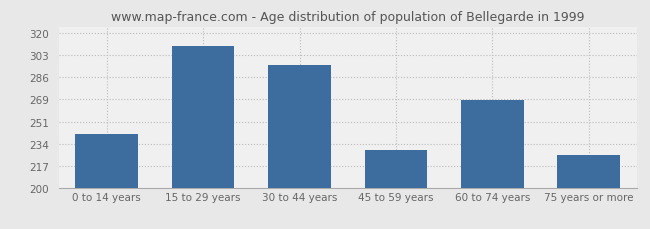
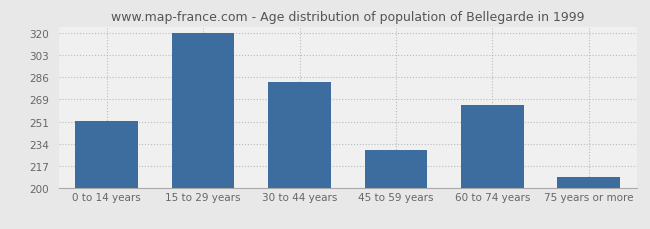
0 to 14 years: 242 -> 252
15 to 29 years: 310 -> 320
30 to 44 years: 295 -> 282
60 to 74 years: 268 -> 264
75 years or more: 225 -> 208
